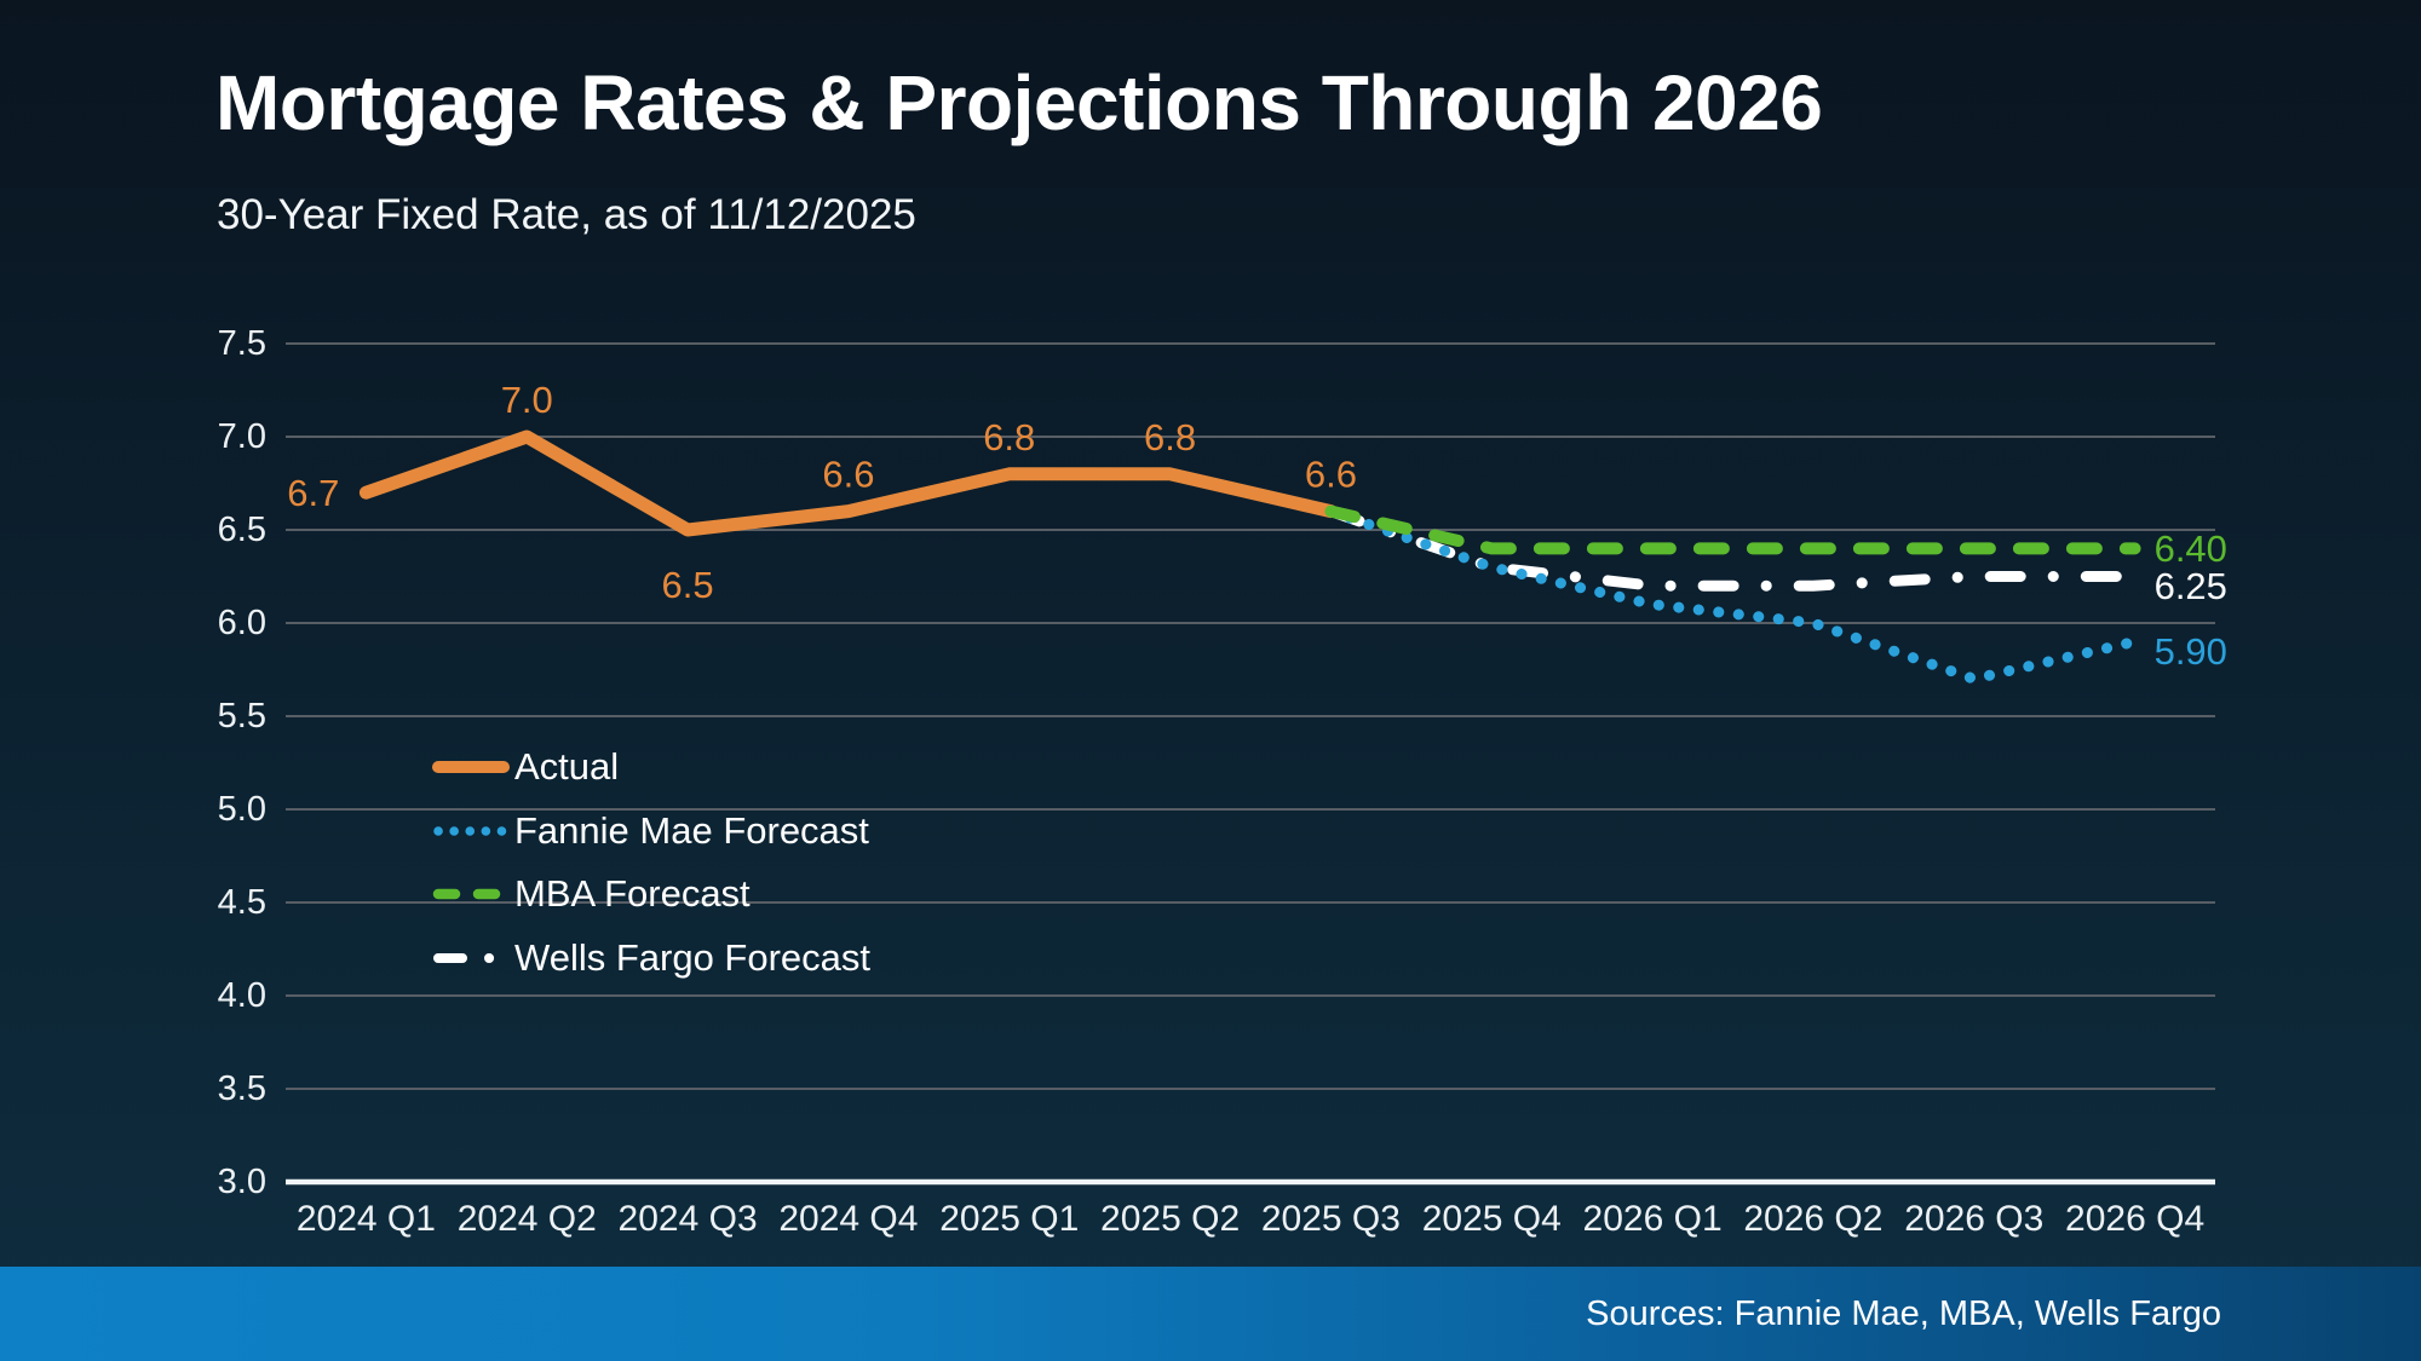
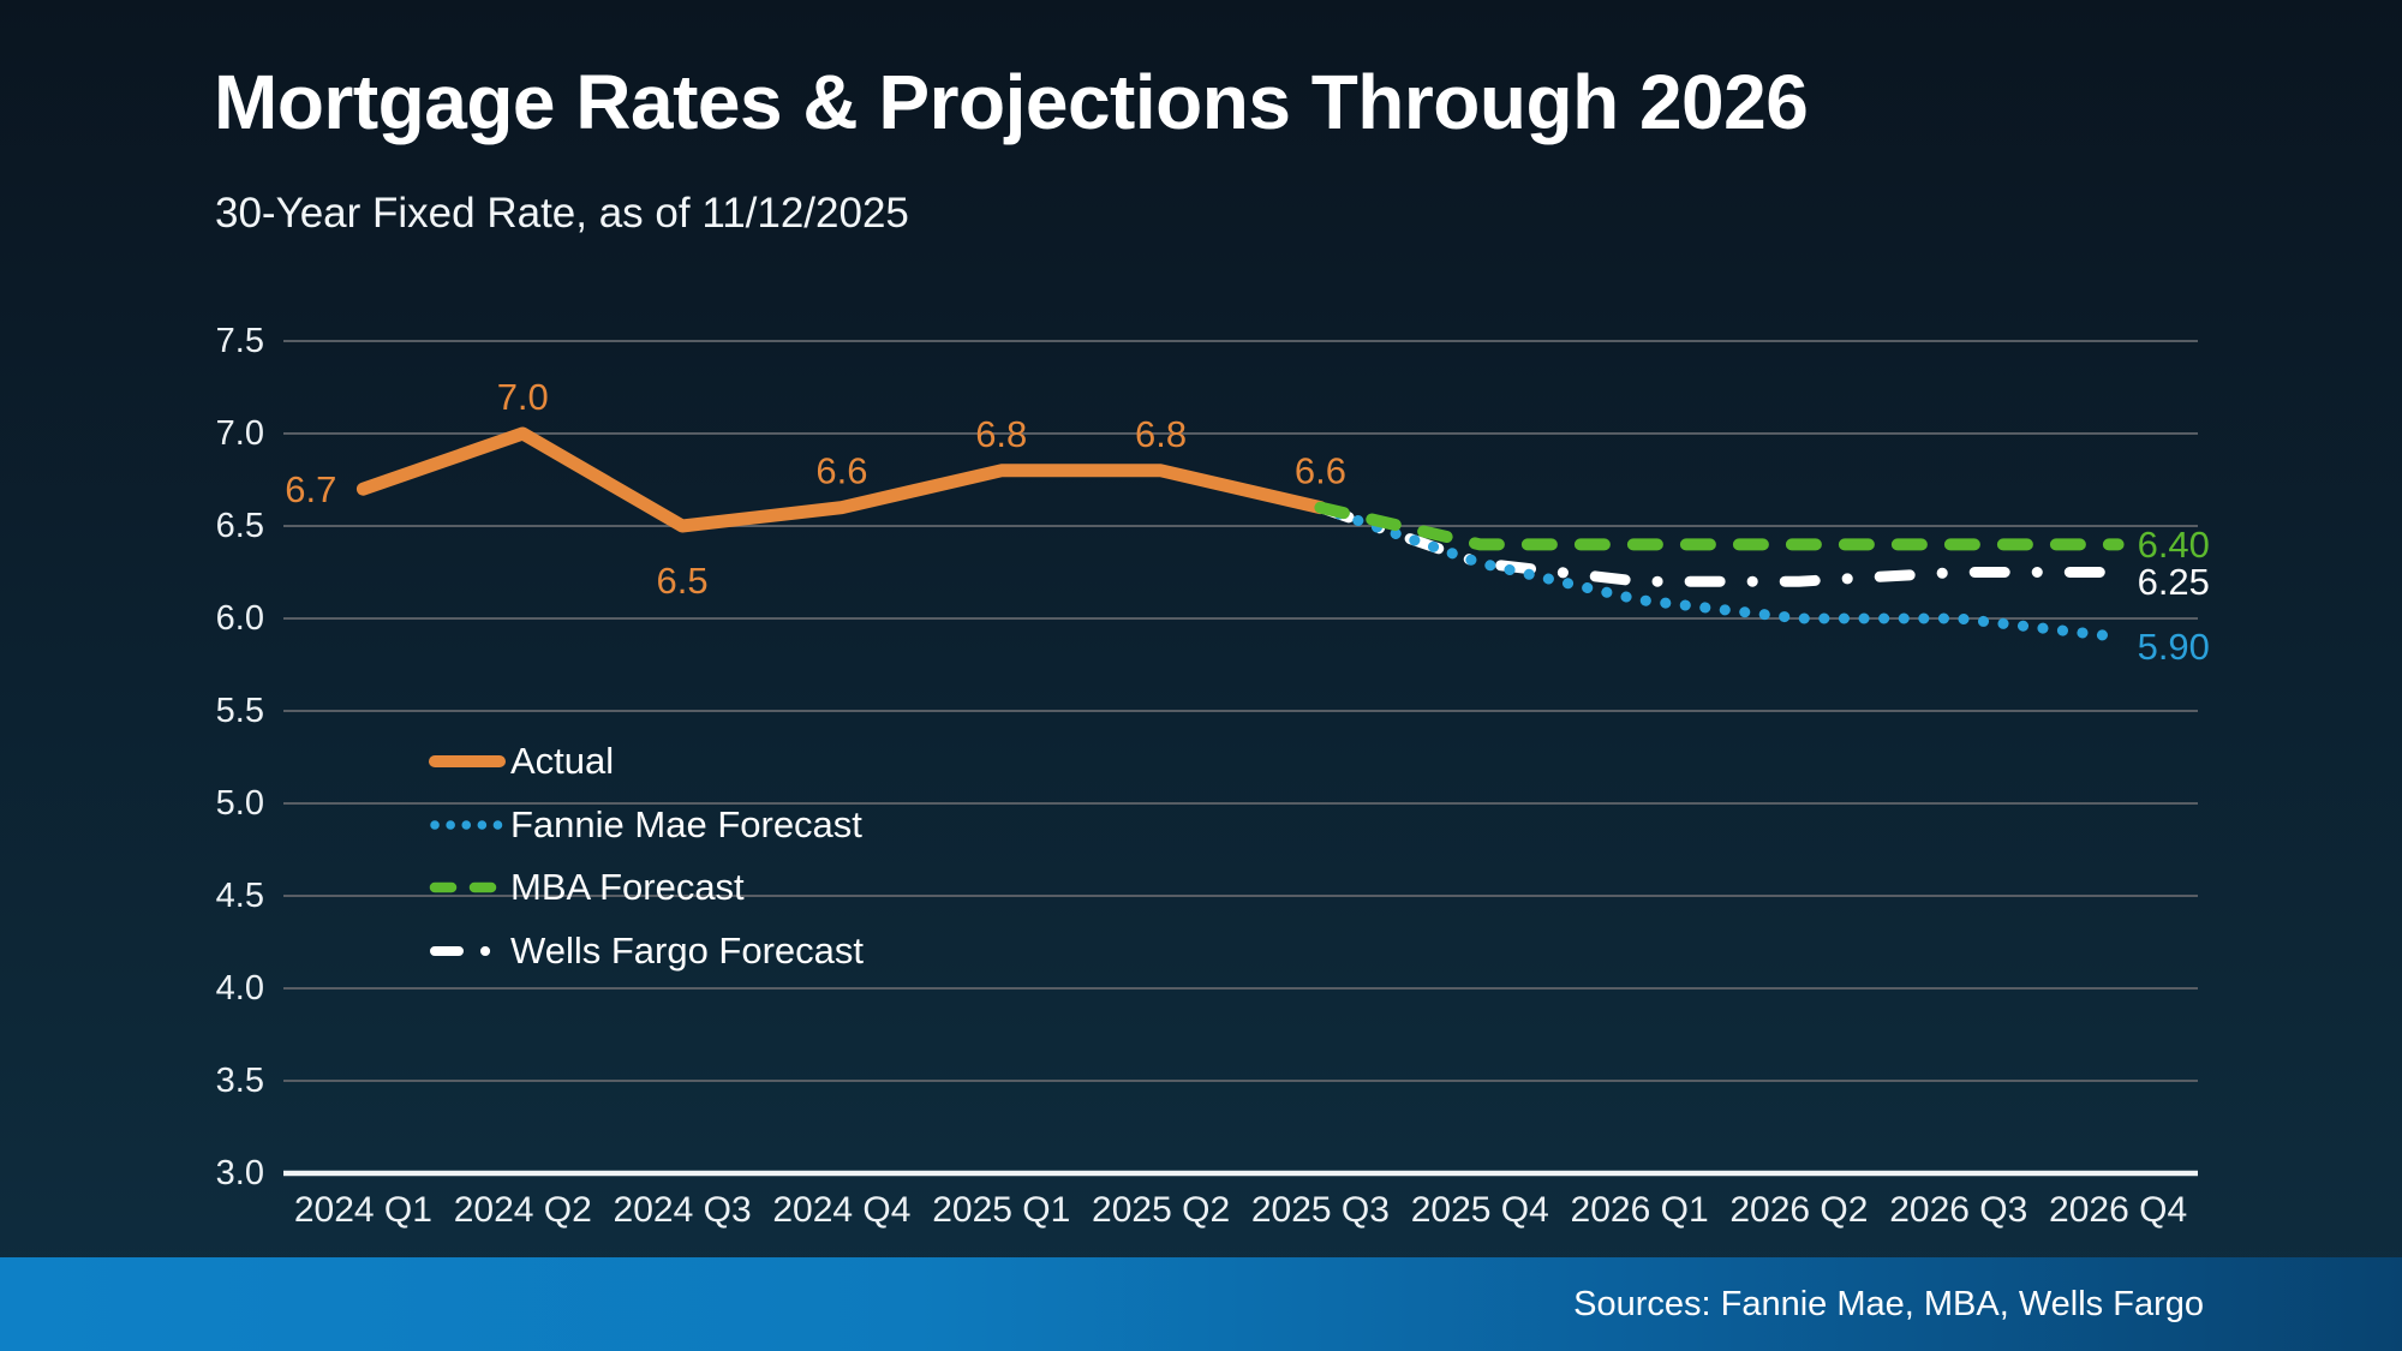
Fannie Mae Forecast/2026 Q3: 5.7 -> 6.0
